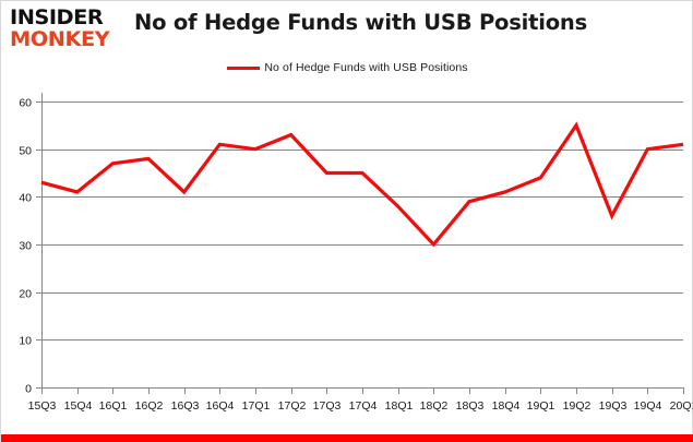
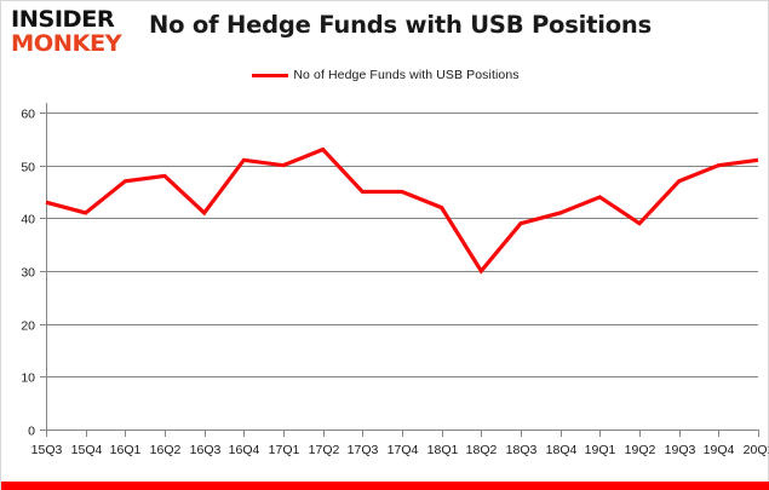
18Q1: 38 -> 42
19Q2: 55 -> 39
19Q3: 36 -> 47
